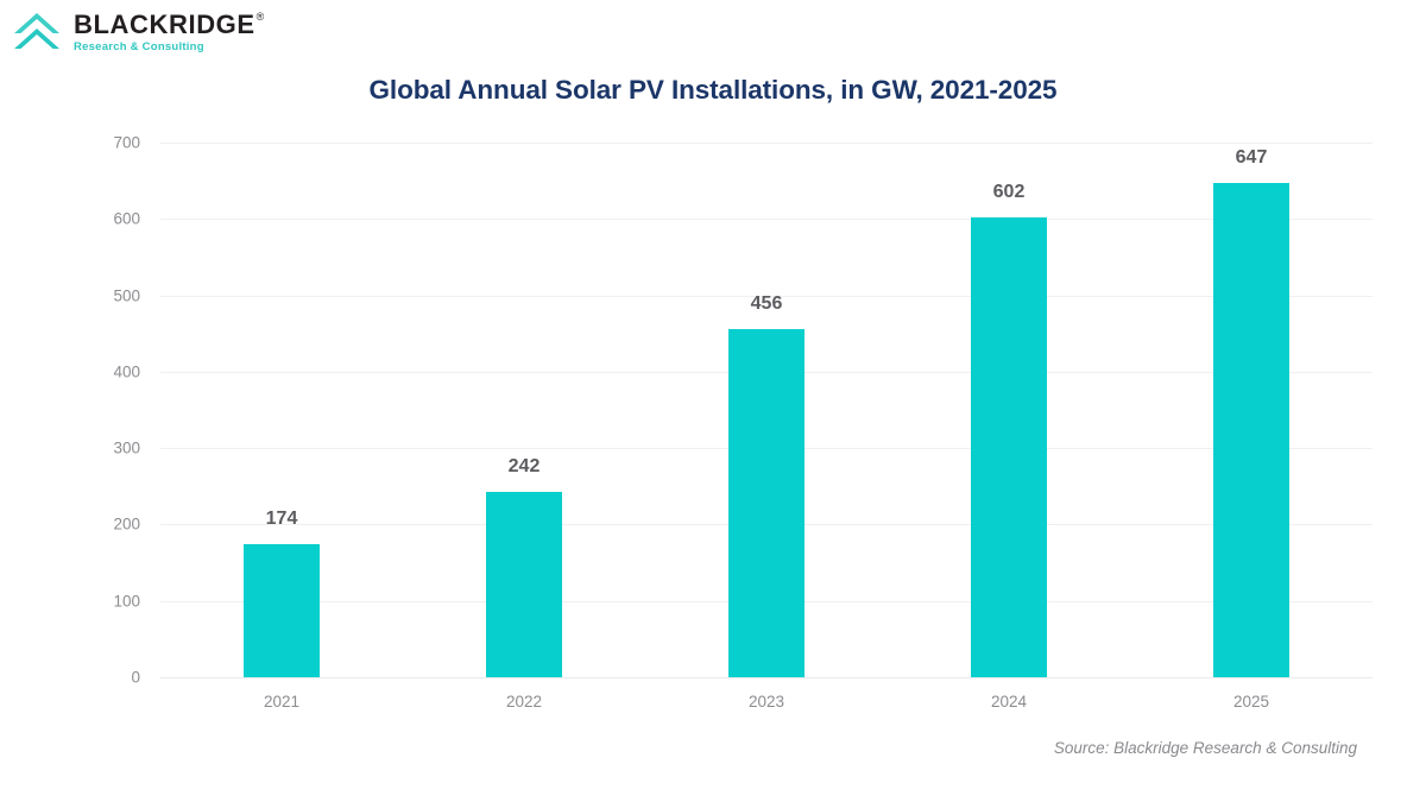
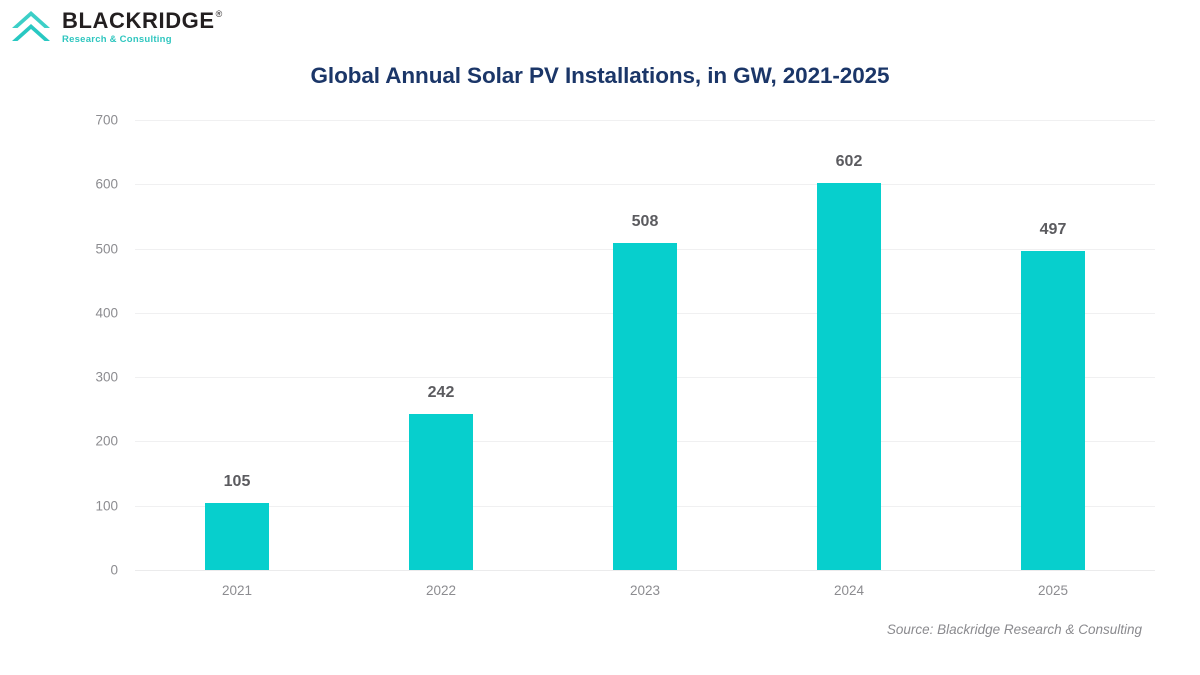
2021: 174 -> 105
2023: 456 -> 508
2025: 647 -> 497
